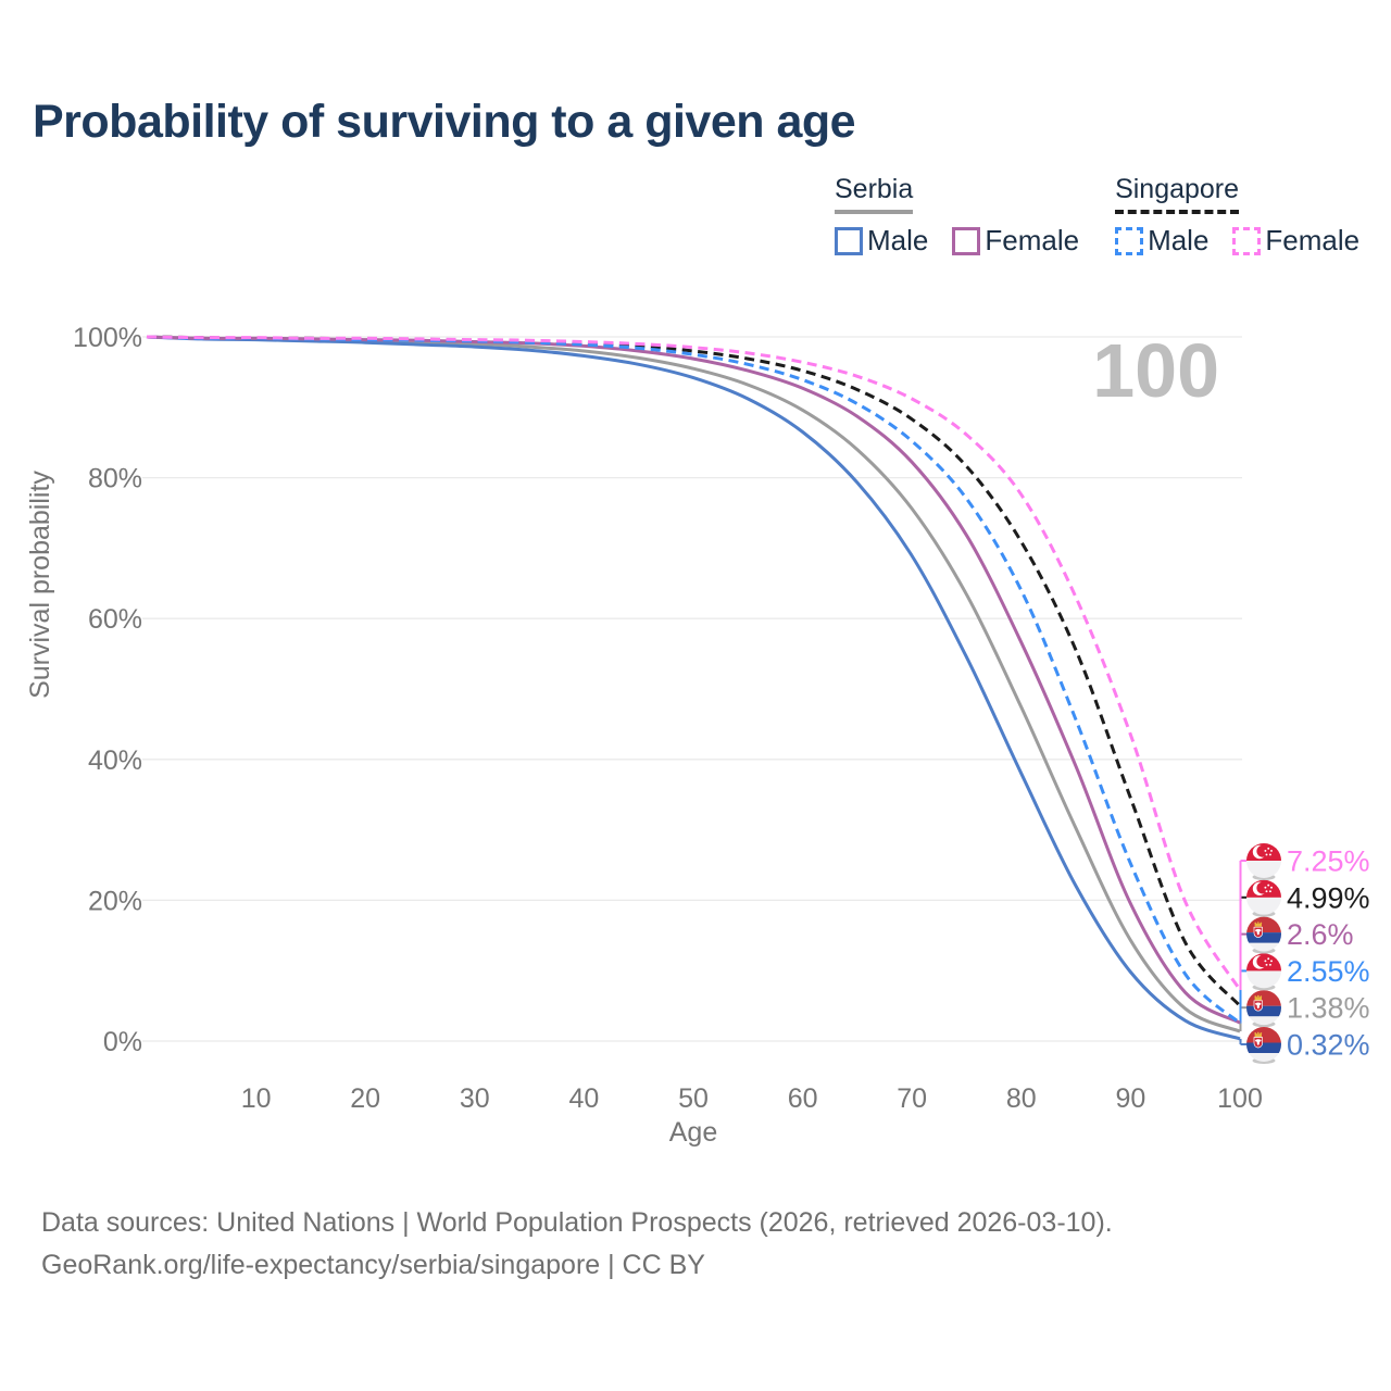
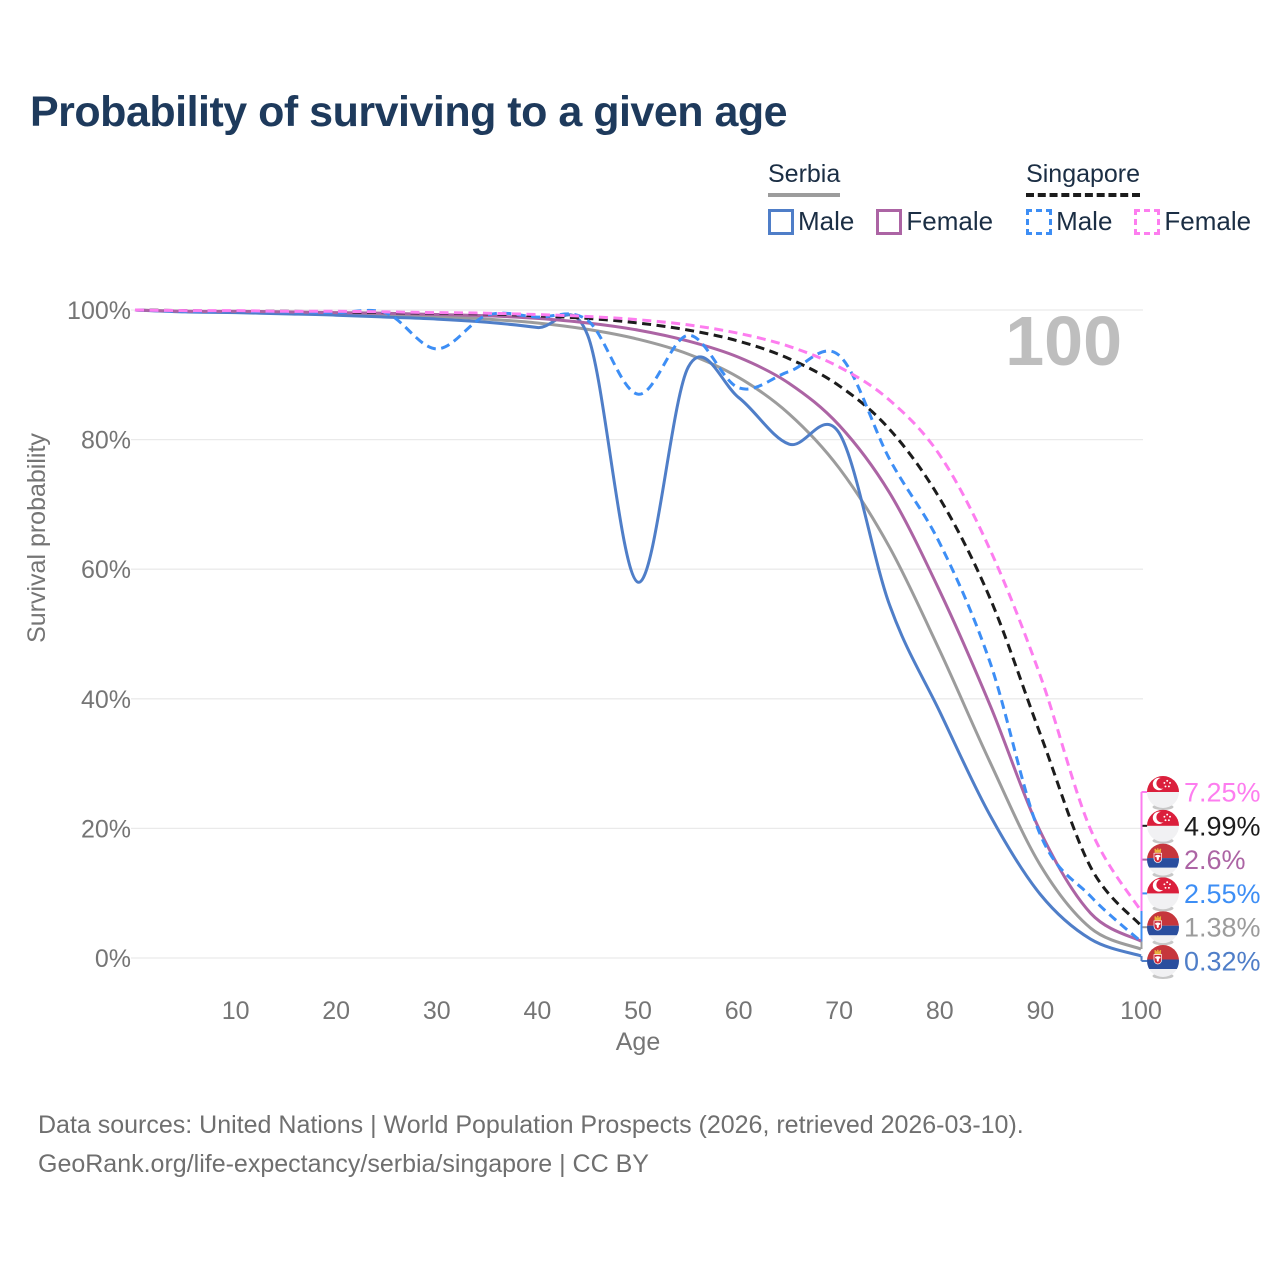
Singapore Male/30: 99% -> 94%
Serbia Male/50: 94% -> 58%
Singapore Male/50: 98% -> 87%
Singapore Male/60: 94% -> 88%
Serbia Male/70: 69% -> 81%
Singapore Male/70: 85% -> 93%
Singapore Male/90: 25% -> 19%
